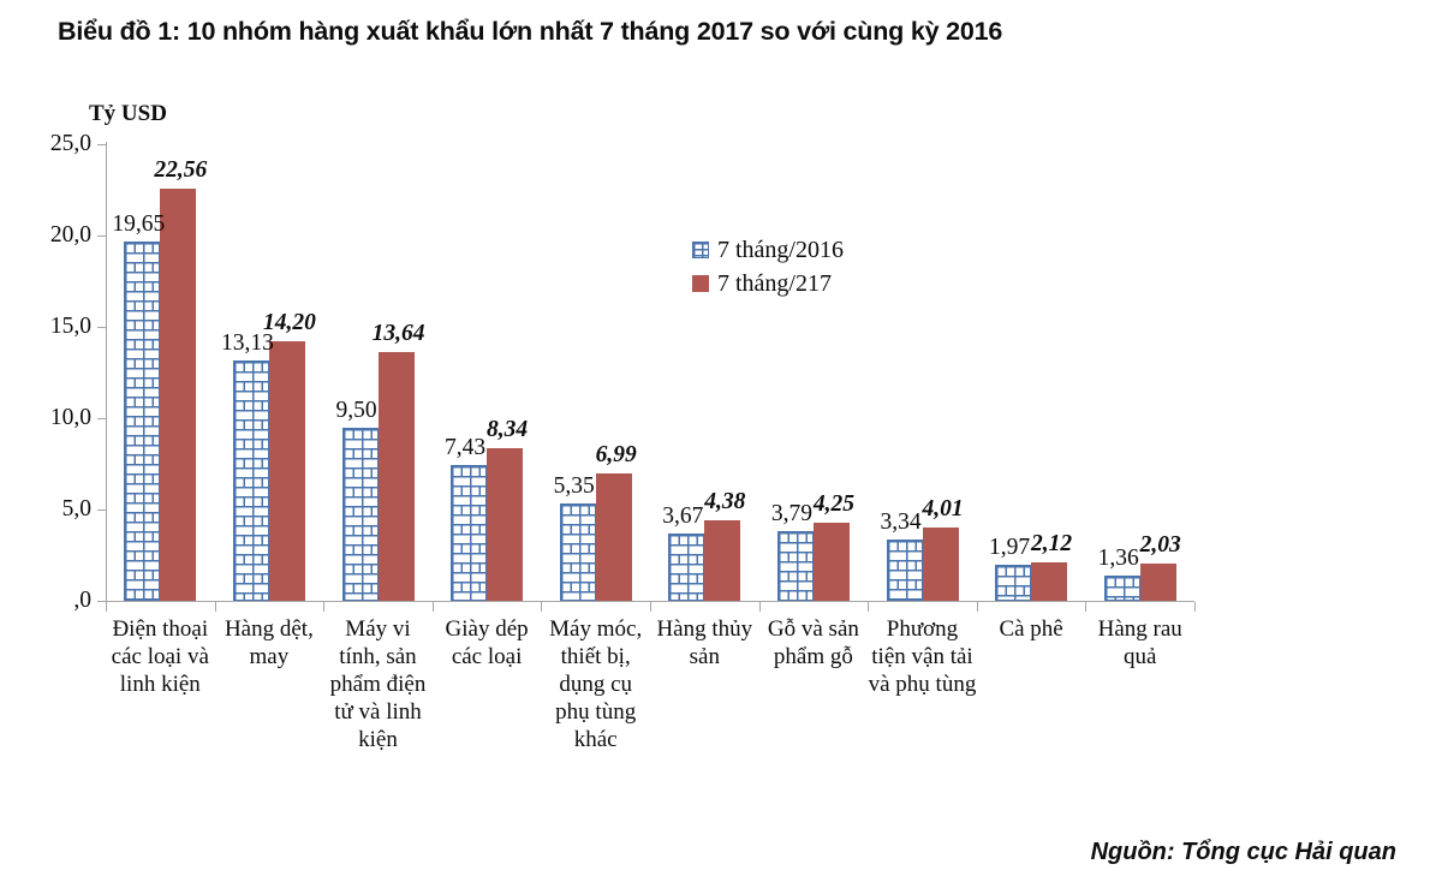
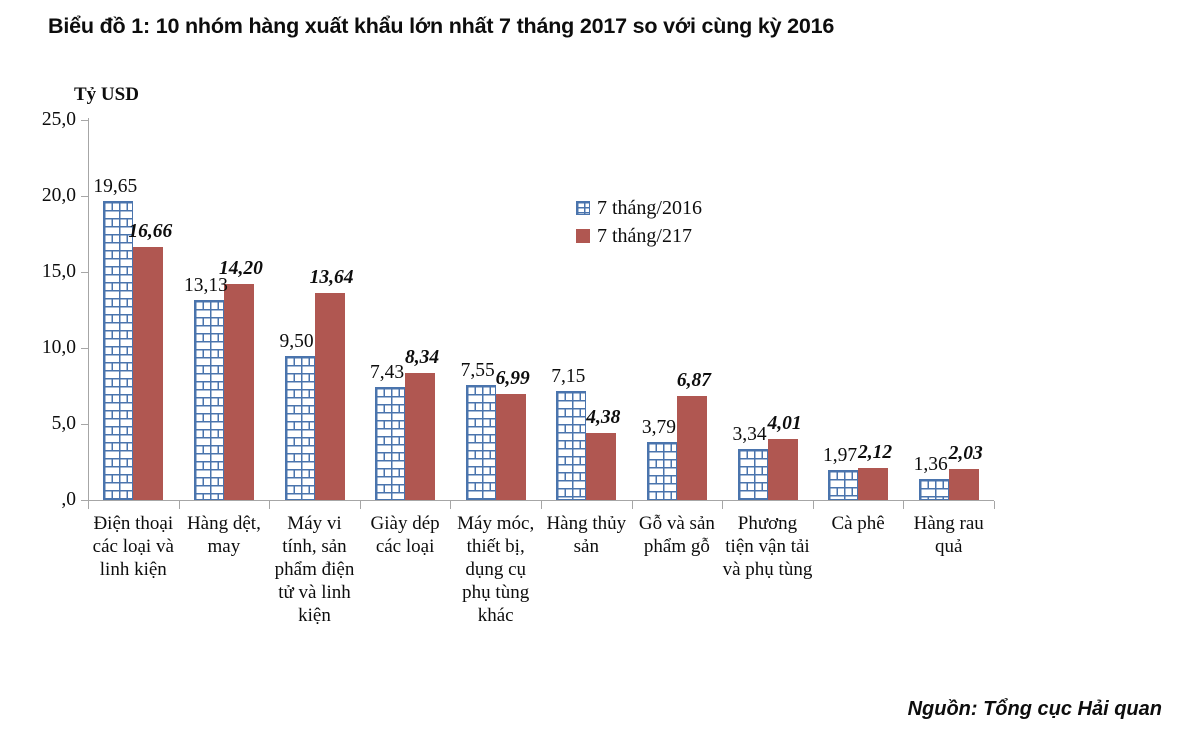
7 tháng/217/Điện thoại các loại và linh kiện: 22,56 -> 16,66
7 tháng/2016/Máy móc, thiết bị, dụng cụ phụ tùng khác: 5,35 -> 7,55
7 tháng/2016/Hàng thủy sản: 3,67 -> 7,15
7 tháng/217/Gỗ và sản phẩm gỗ: 4,25 -> 6,87
